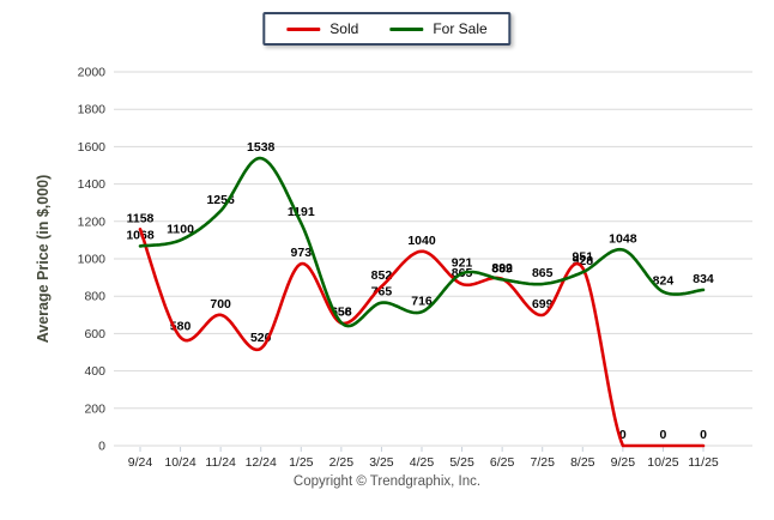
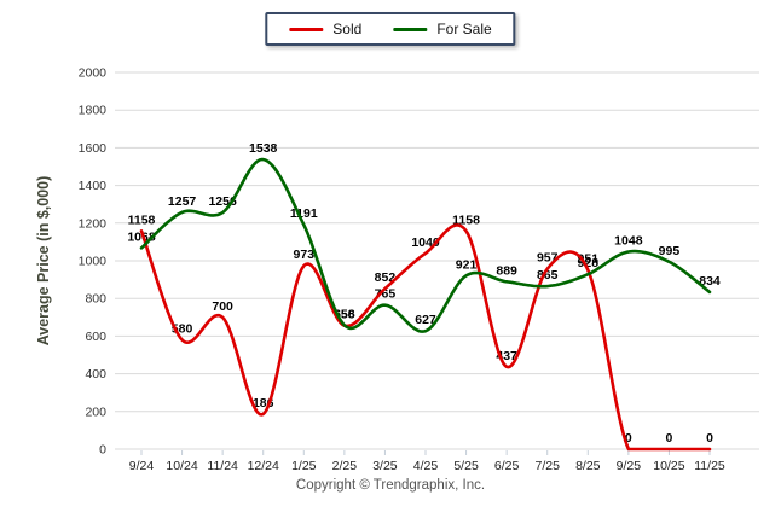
For Sale/10/24: 1100 -> 1257
Sold/12/24: 520 -> 186
For Sale/4/25: 716 -> 627
Sold/5/25: 865 -> 1158
Sold/6/25: 892 -> 437
Sold/7/25: 699 -> 957
For Sale/10/25: 824 -> 995
